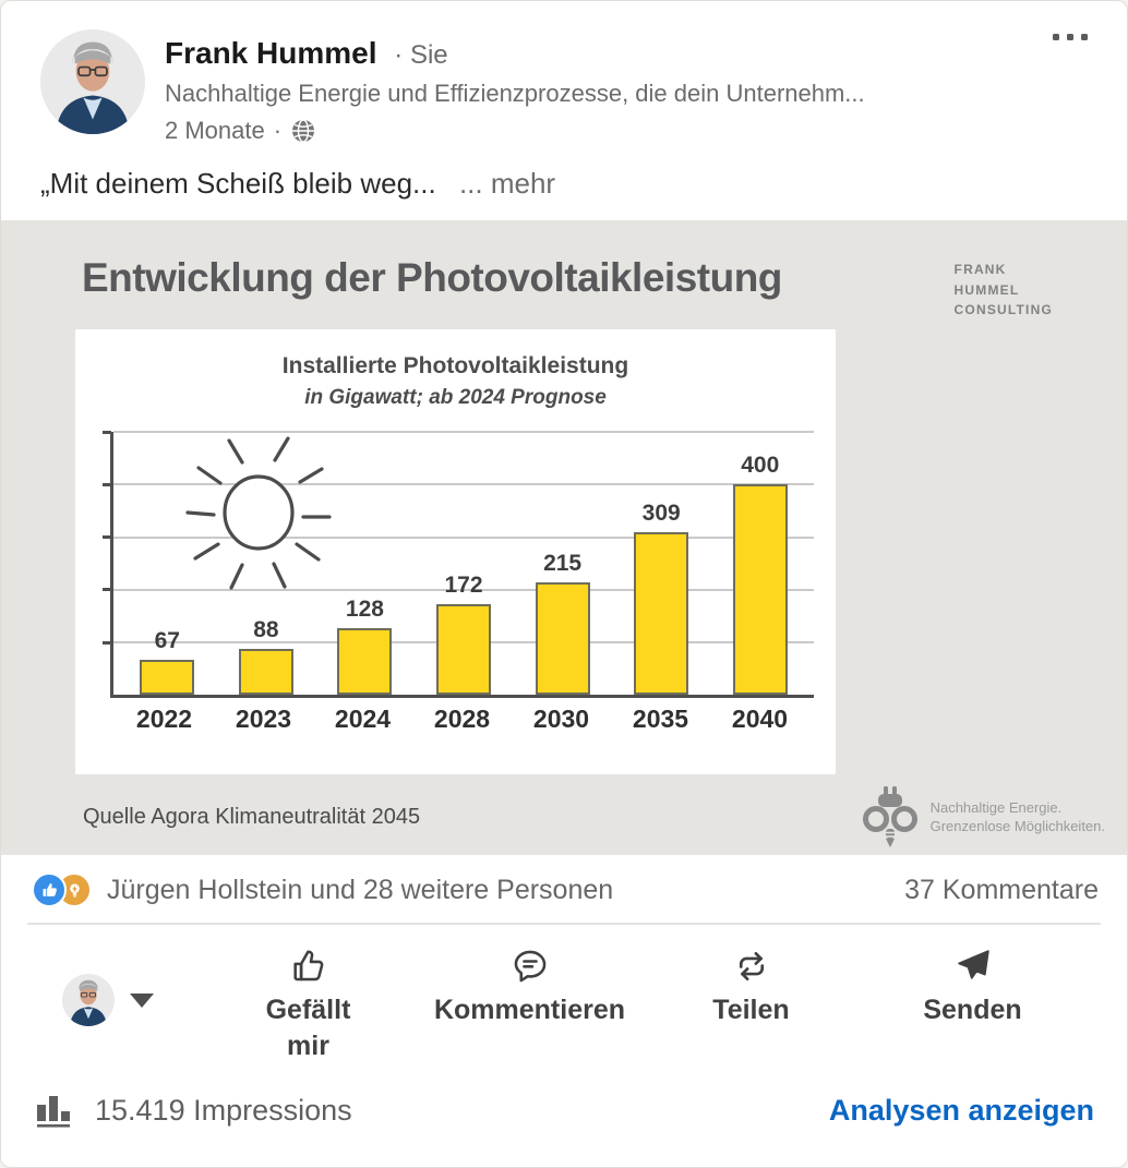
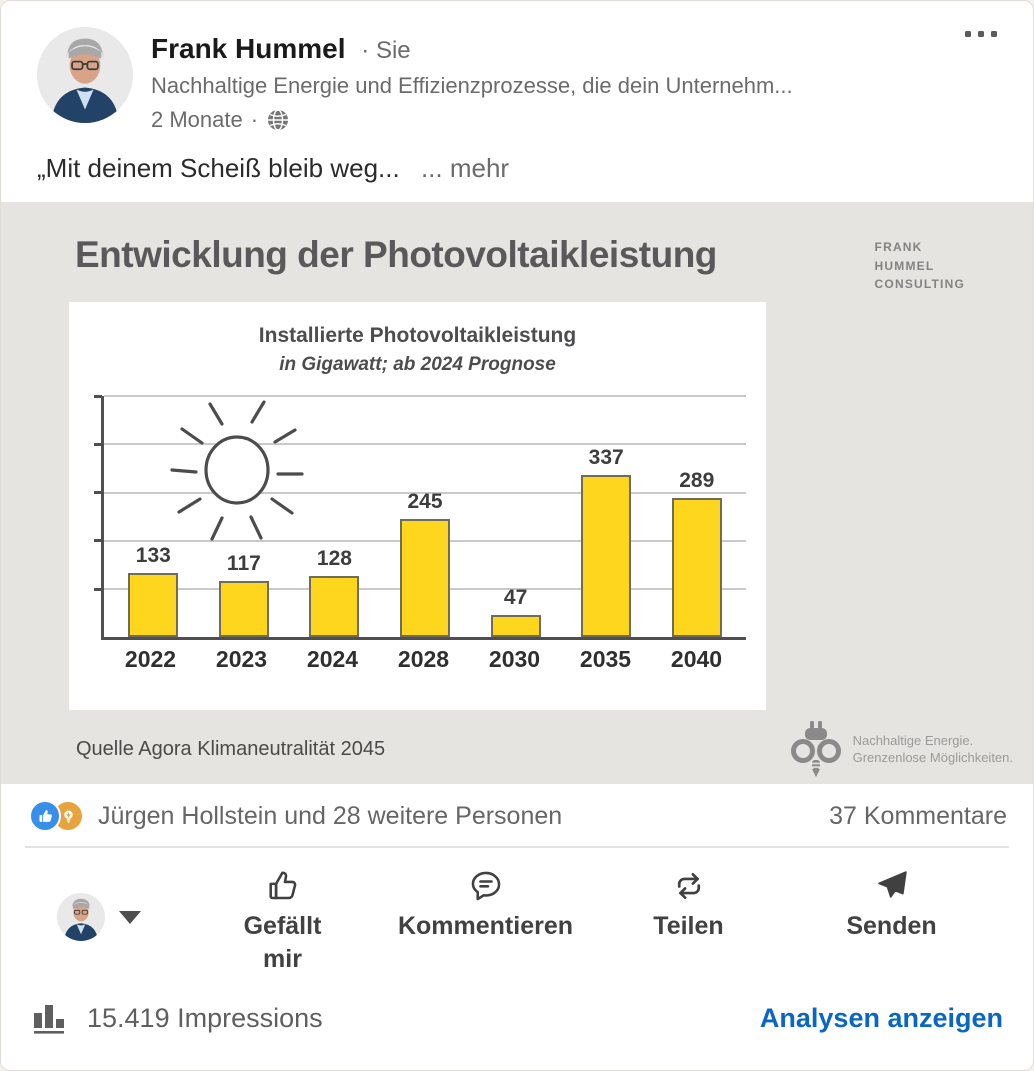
2022: 67 -> 133
2023: 88 -> 117
2028: 172 -> 245
2030: 215 -> 47
2035: 309 -> 337
2040: 400 -> 289
